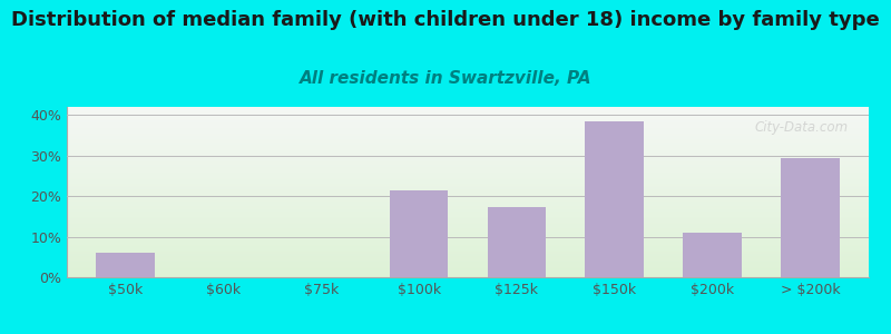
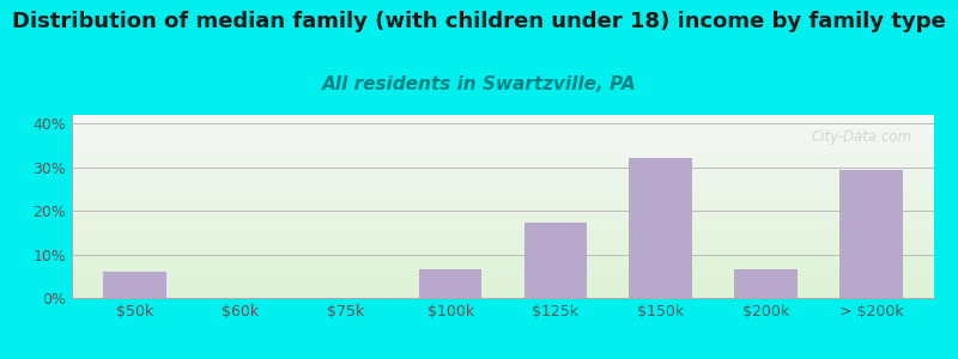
$100k: 21.5% -> 6.5%
$150k: 38.5% -> 32.0%
$200k: 11.0% -> 6.5%
